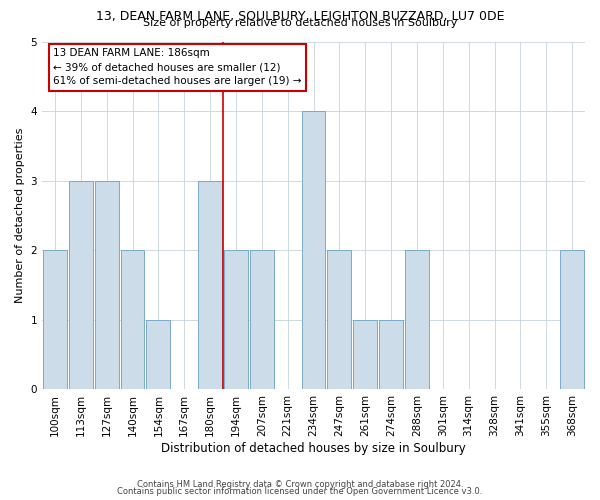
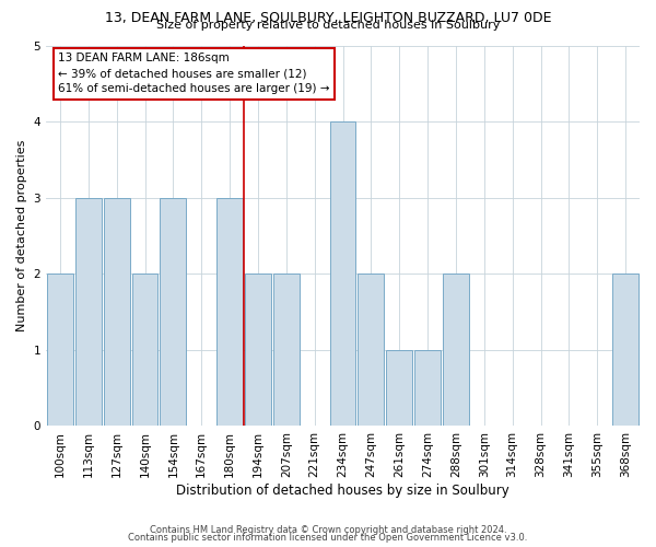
154sqm: 1 -> 3
